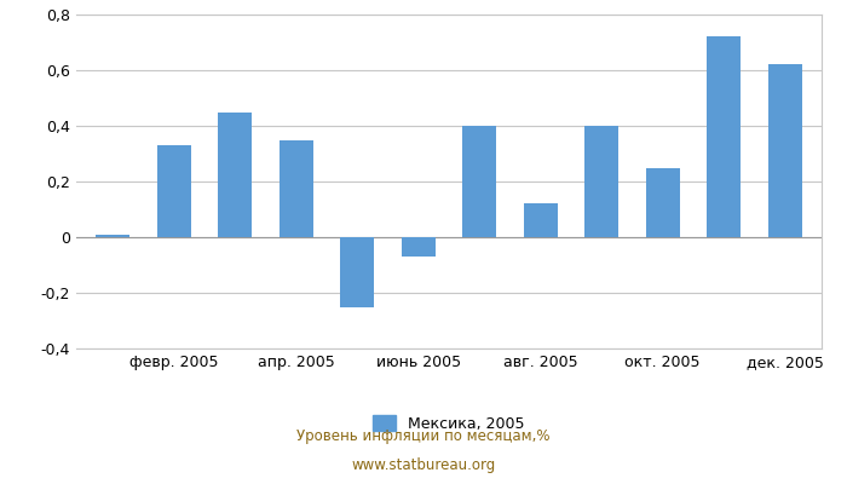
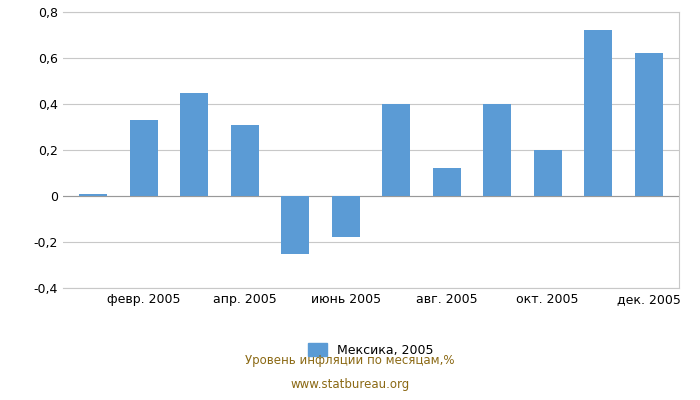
апр. 2005: 0,35 -> 0,31
июнь 2005: -0,07 -> -0,18
окт. 2005: 0,25 -> 0,20
